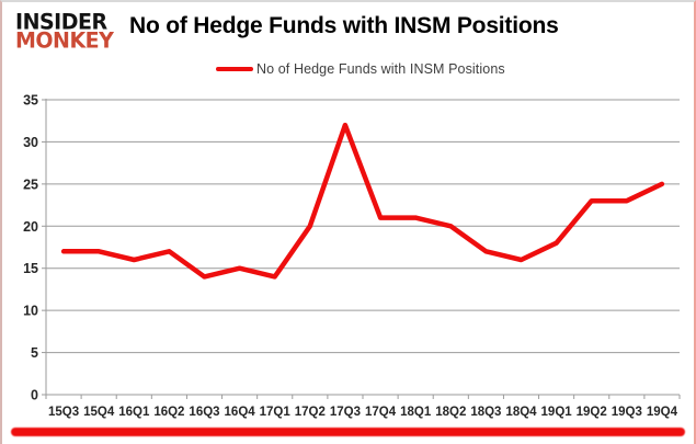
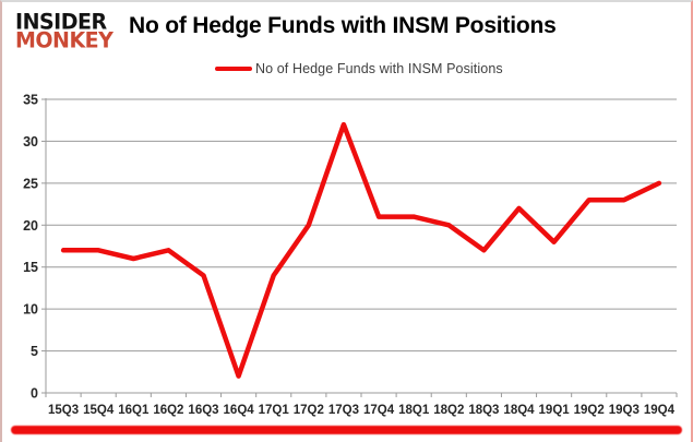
16Q4: 15 -> 2
18Q4: 16 -> 22
